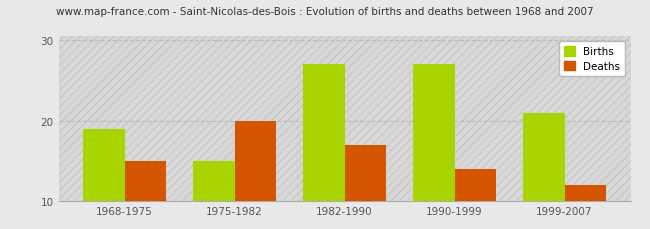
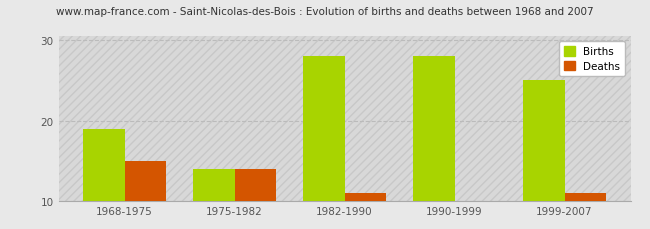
Births/1975-1982: 15 -> 14
Deaths/1975-1982: 20 -> 14
Births/1982-1990: 27 -> 28
Deaths/1982-1990: 17 -> 11
Births/1990-1999: 27 -> 28
Deaths/1990-1999: 14 -> 10
Births/1999-2007: 21 -> 25
Deaths/1999-2007: 12 -> 11
